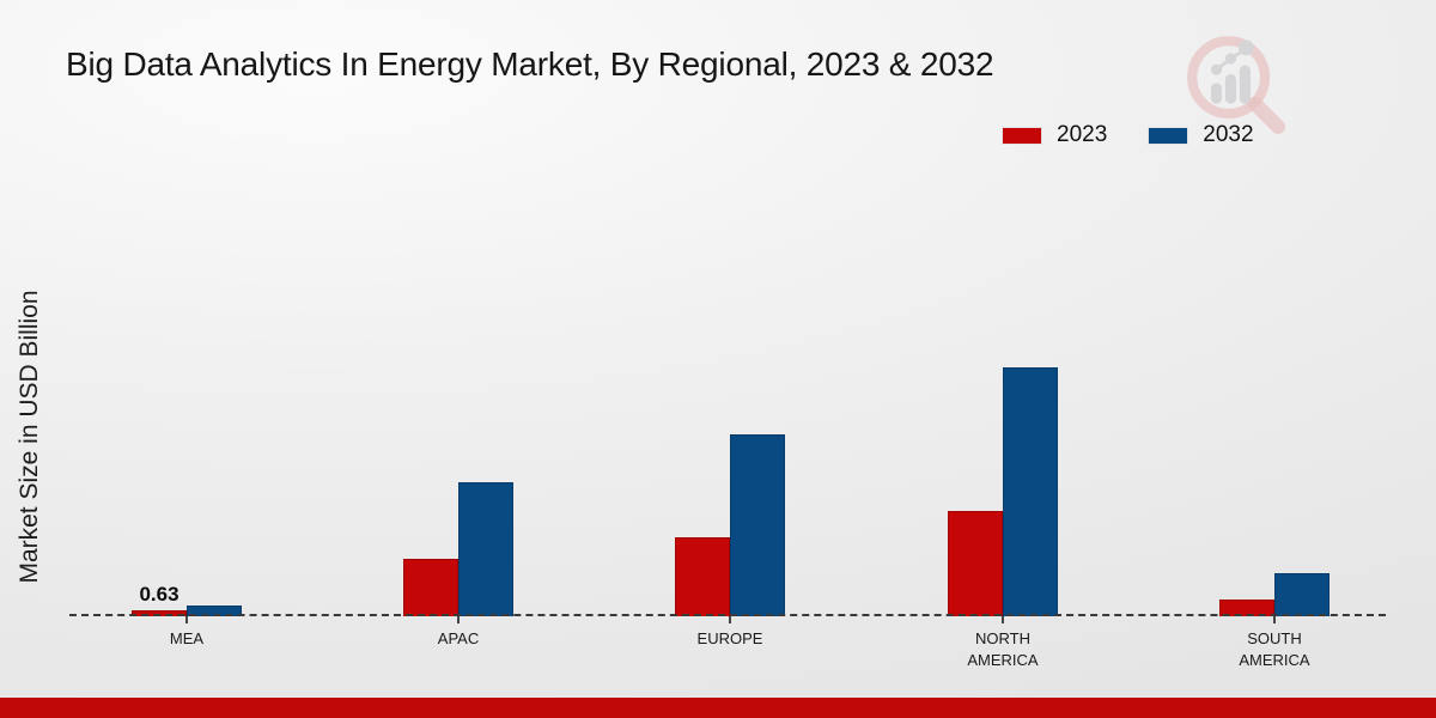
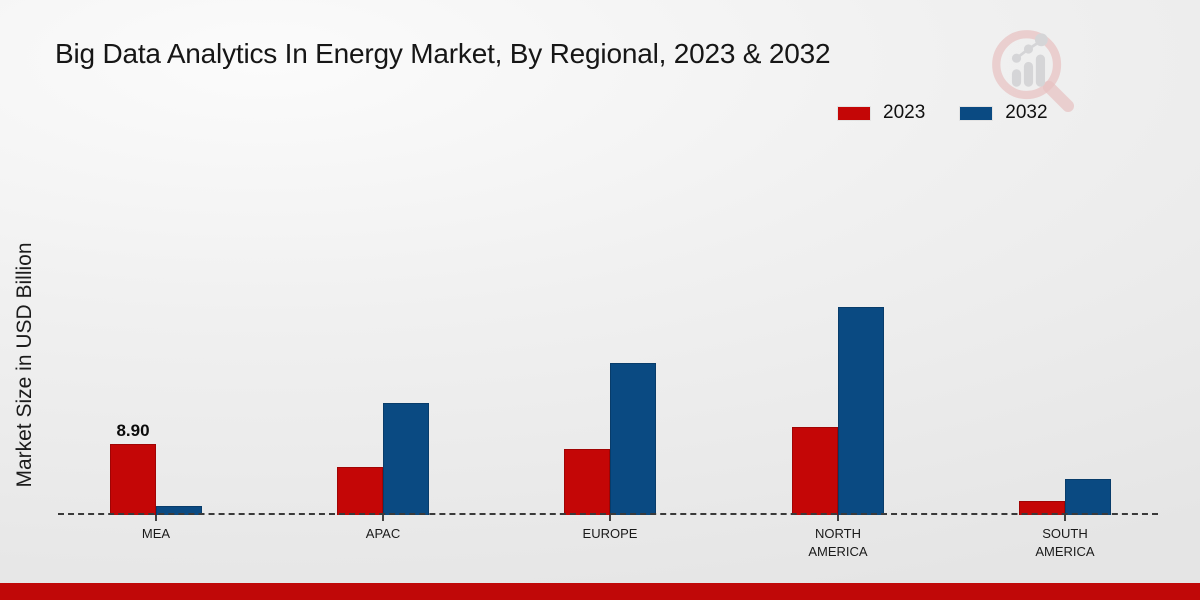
2023/MEA: 0.63 -> 8.90
